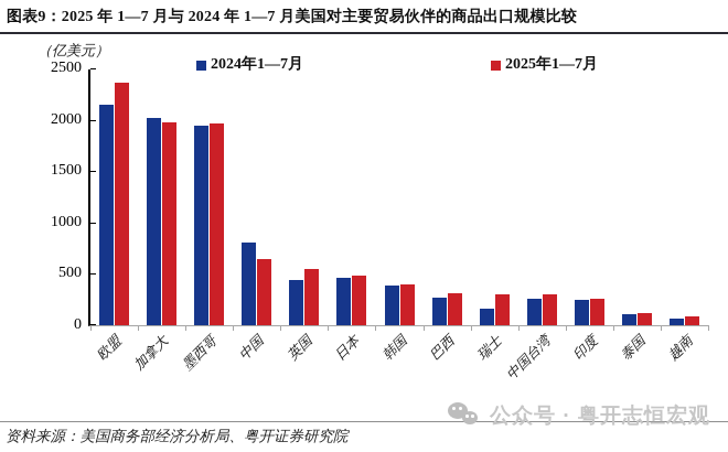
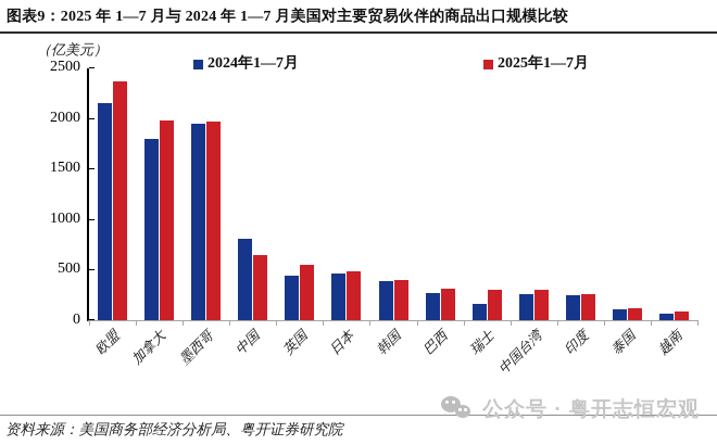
2024年1—7月/加拿大: 2000 -> 1800
